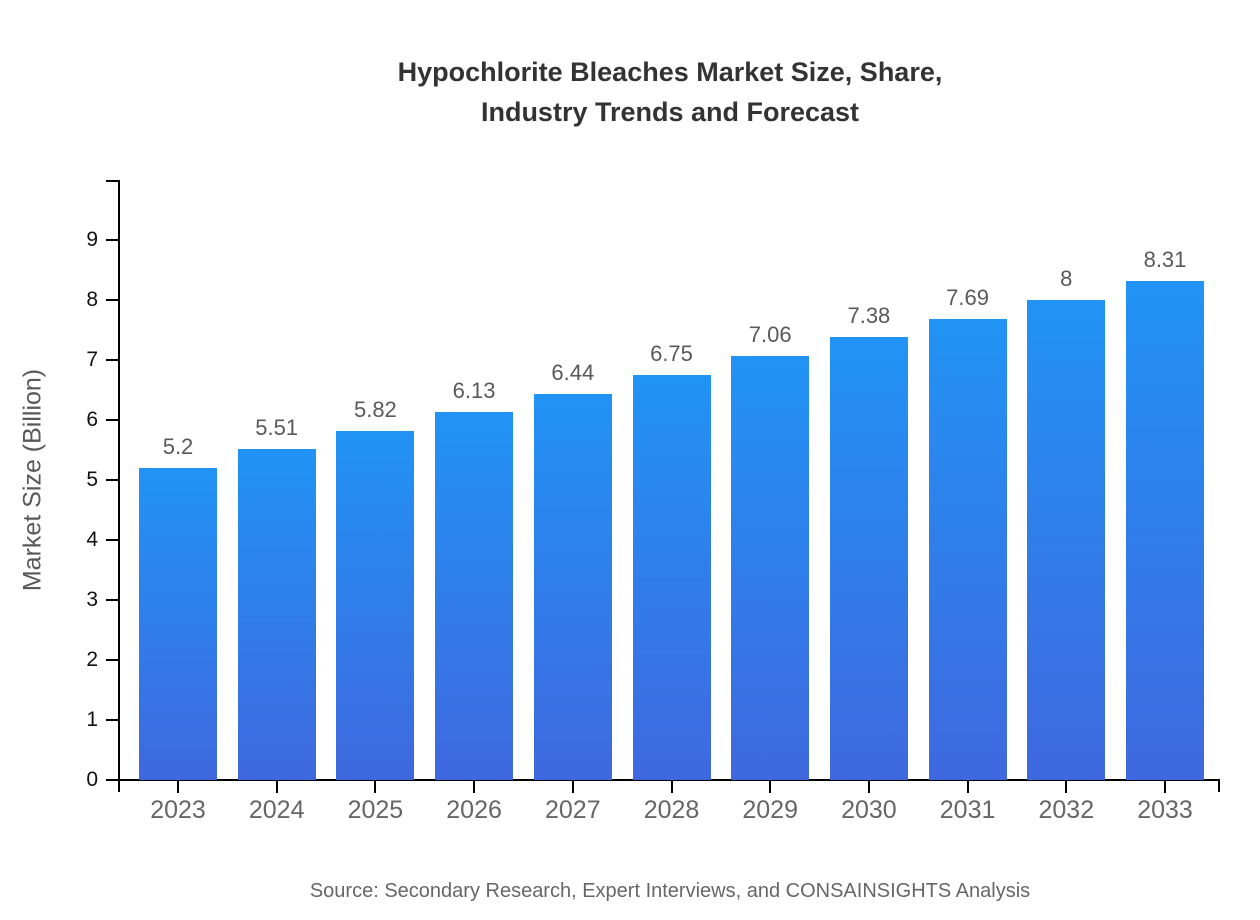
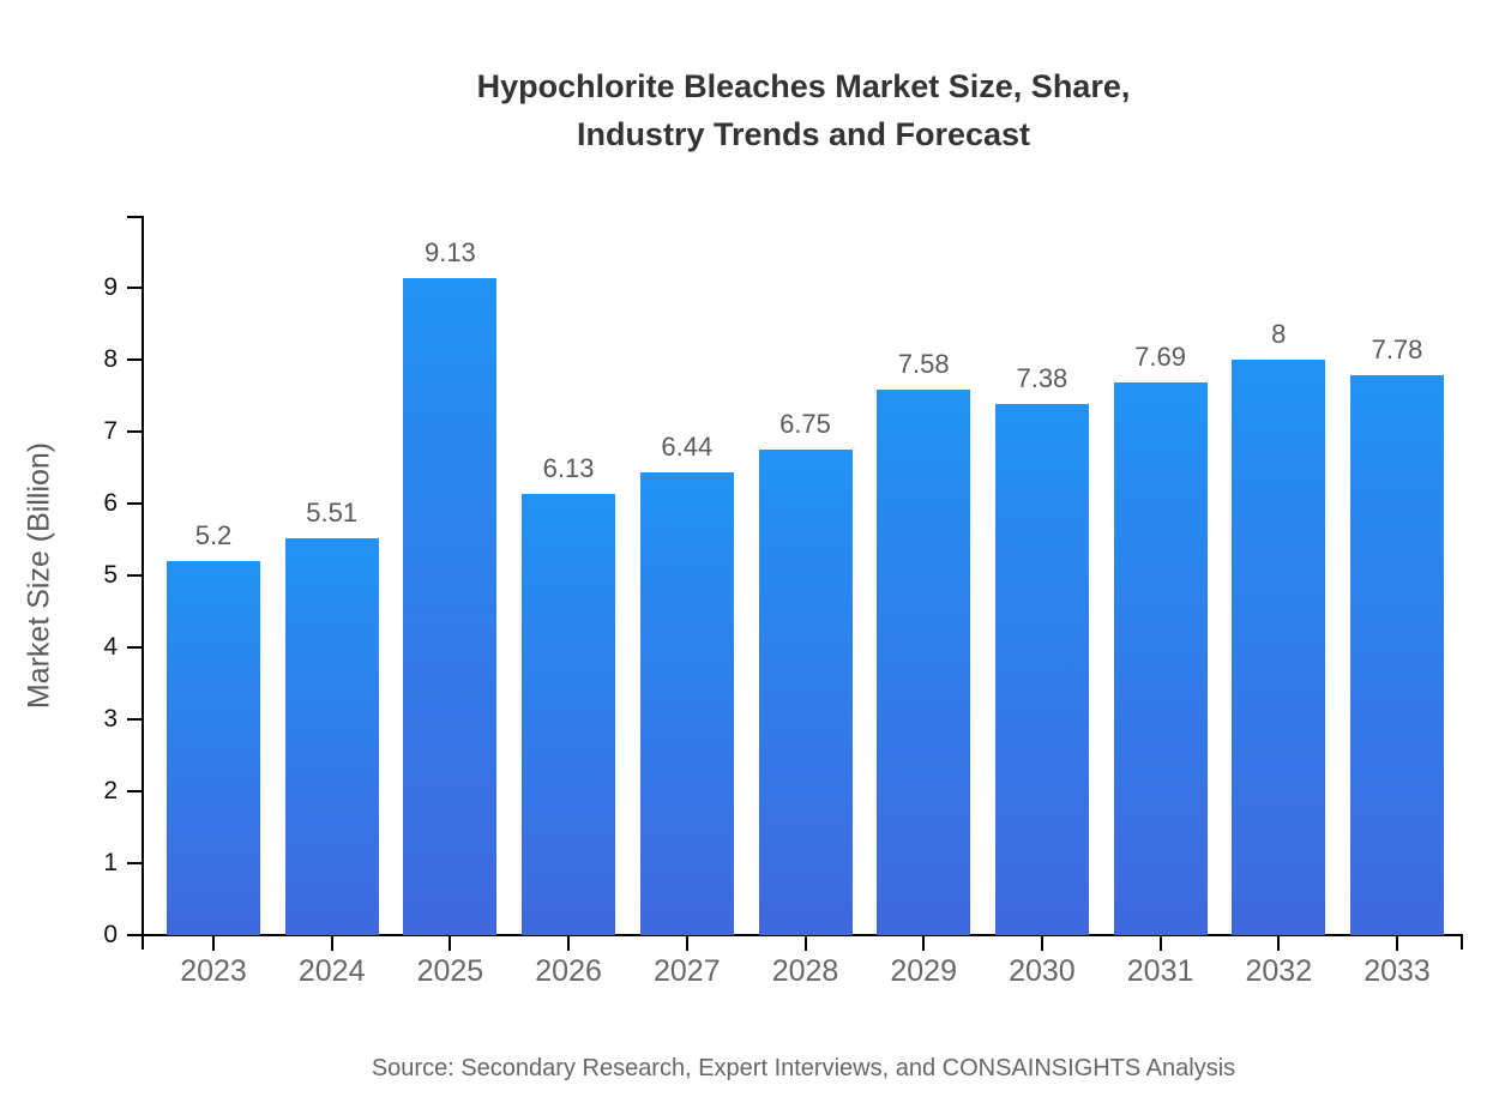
2025: 5.82 -> 9.13
2029: 7.06 -> 7.58
2033: 8.31 -> 7.78
